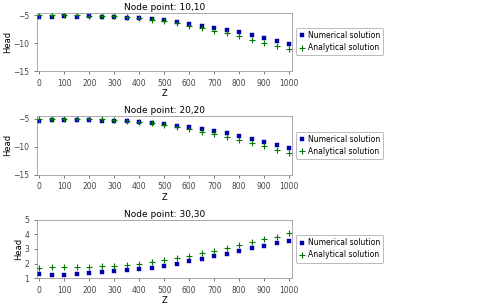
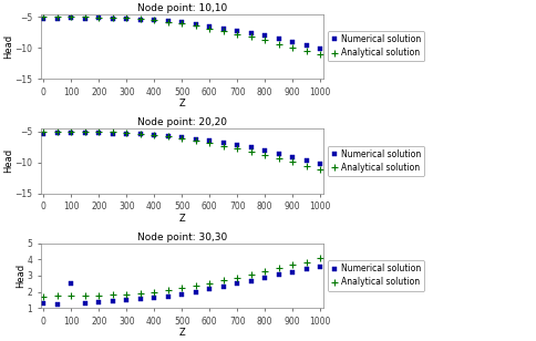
Node point: 30,30/Numerical solution/100: 1.2 -> 2.5
